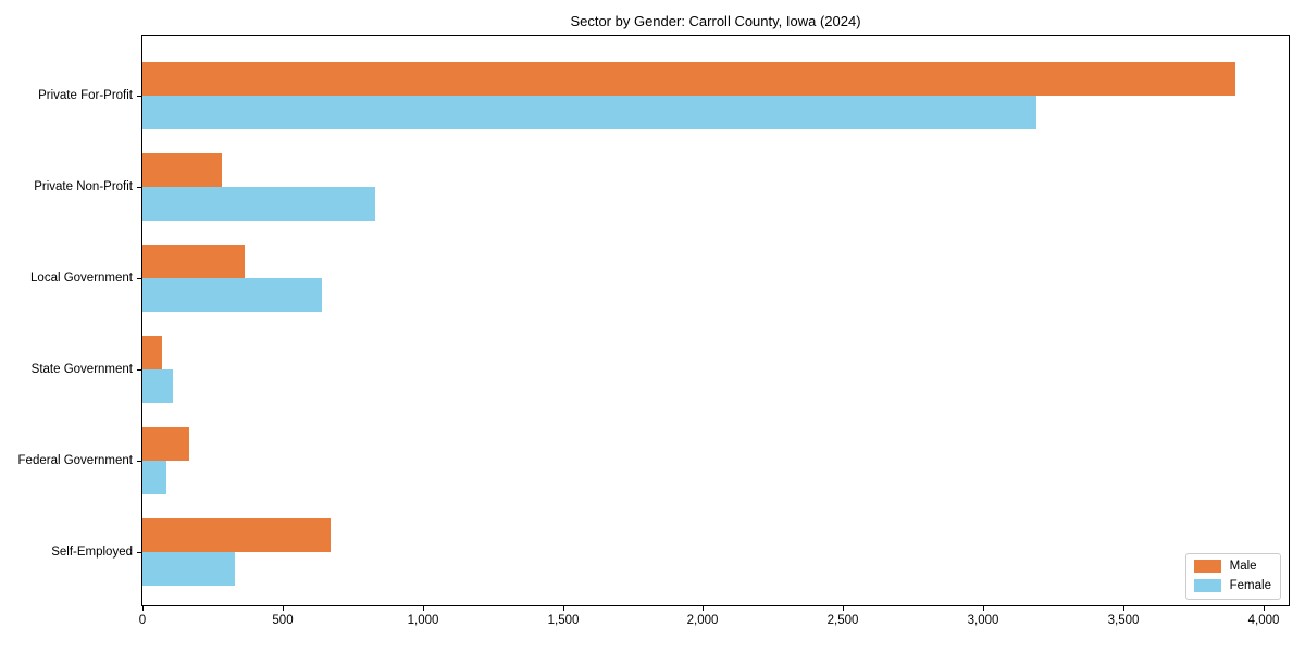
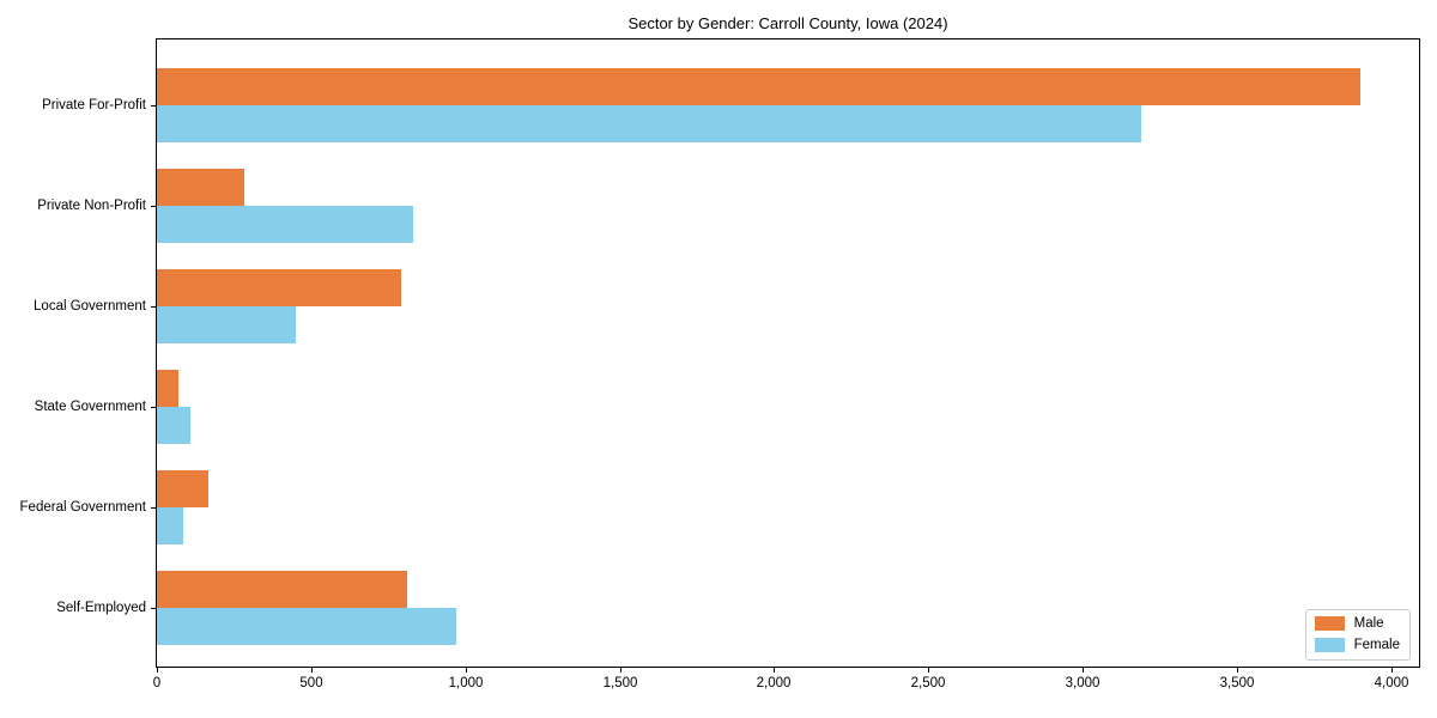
Male/Local Government: 360 -> 790
Female/Local Government: 640 -> 450
Male/Self-Employed: 670 -> 810
Female/Self-Employed: 330 -> 970
